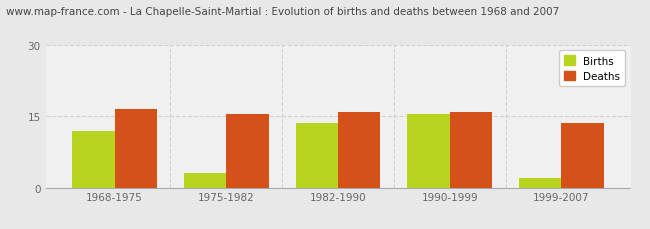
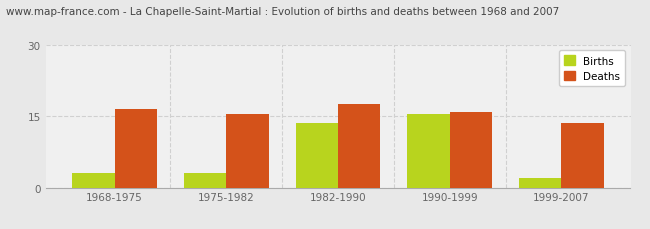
Births/1968-1975: 12.0 -> 3.0
Deaths/1982-1990: 16.0 -> 17.5
